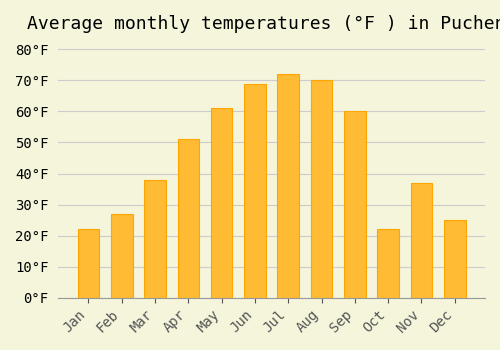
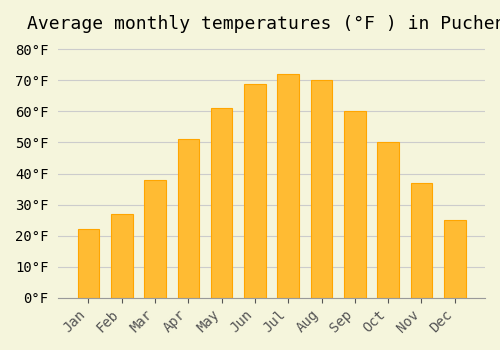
Oct: 22°F -> 50°F
